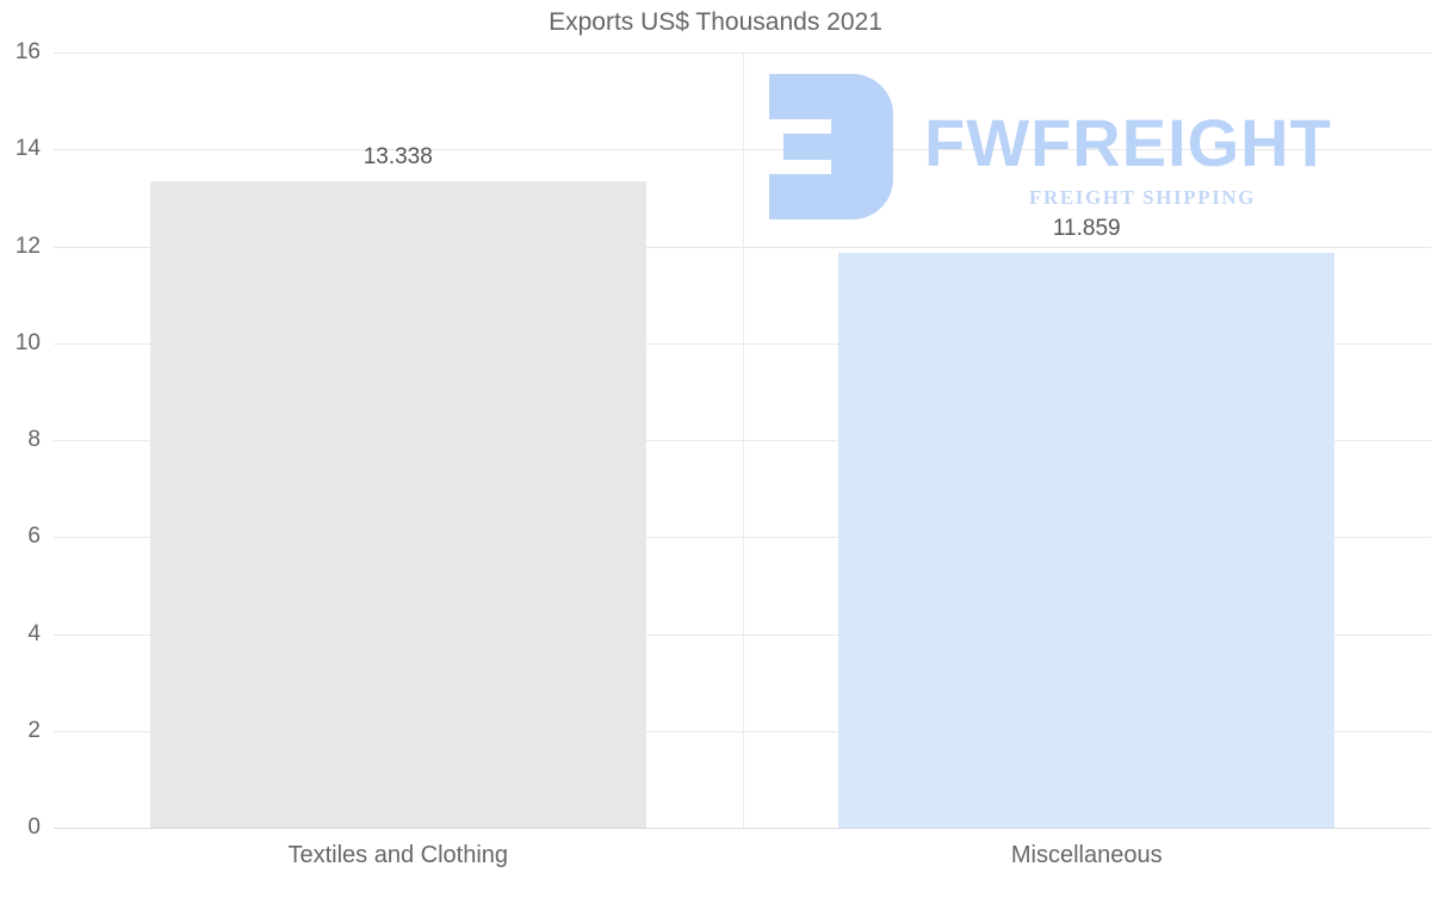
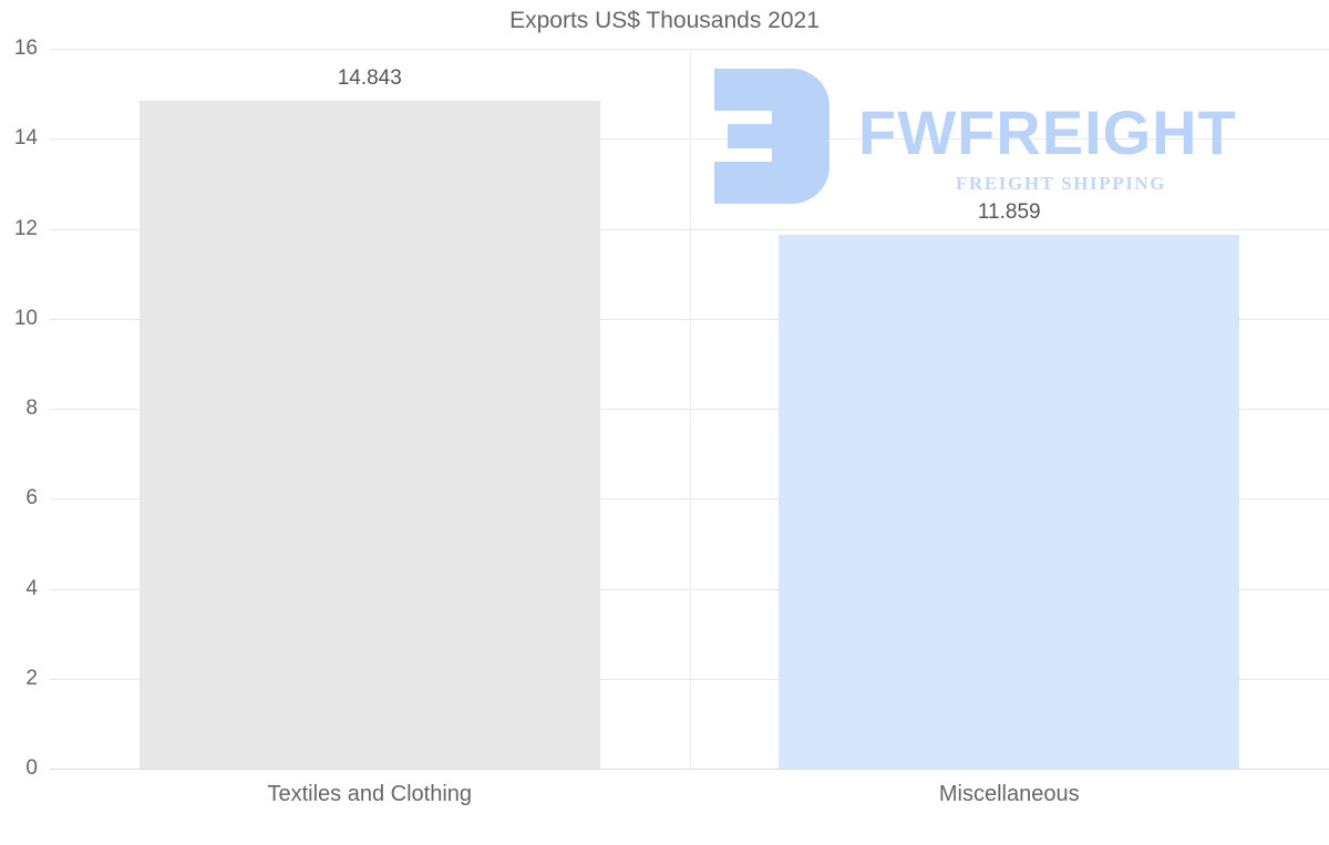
Textiles and Clothing: 13.338 -> 14.843
